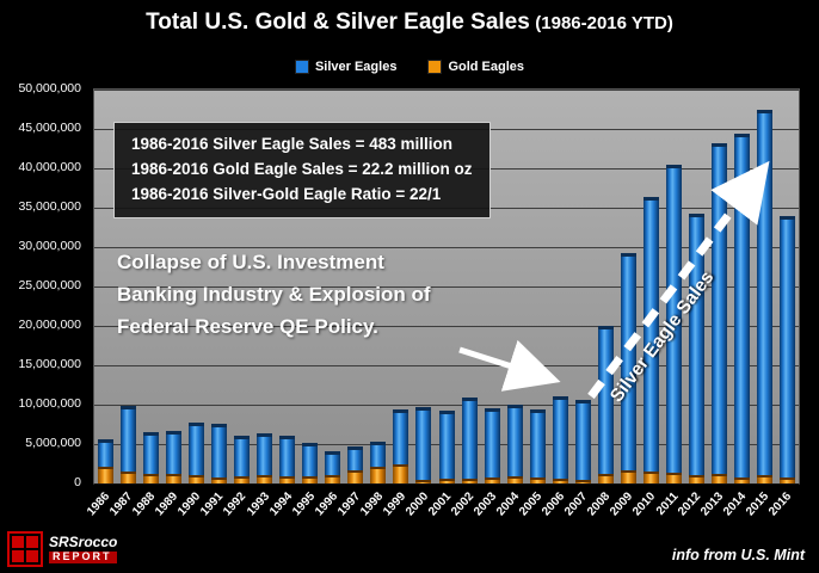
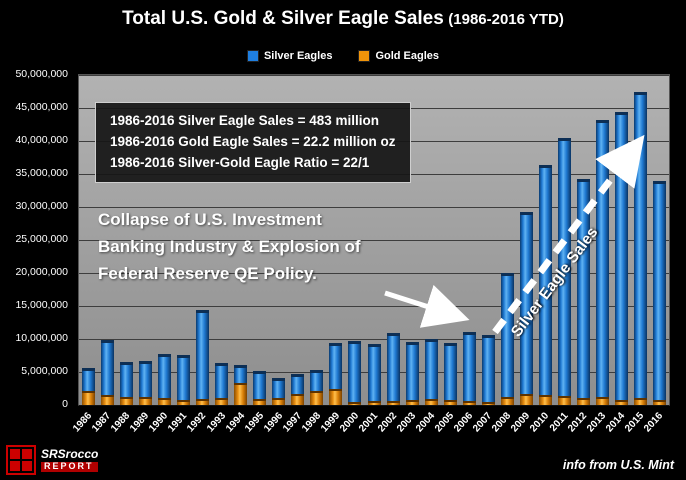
Silver Eagles/1992: 6000000 -> 14000000
Gold Eagles/1994: 1000000 -> 3000000
